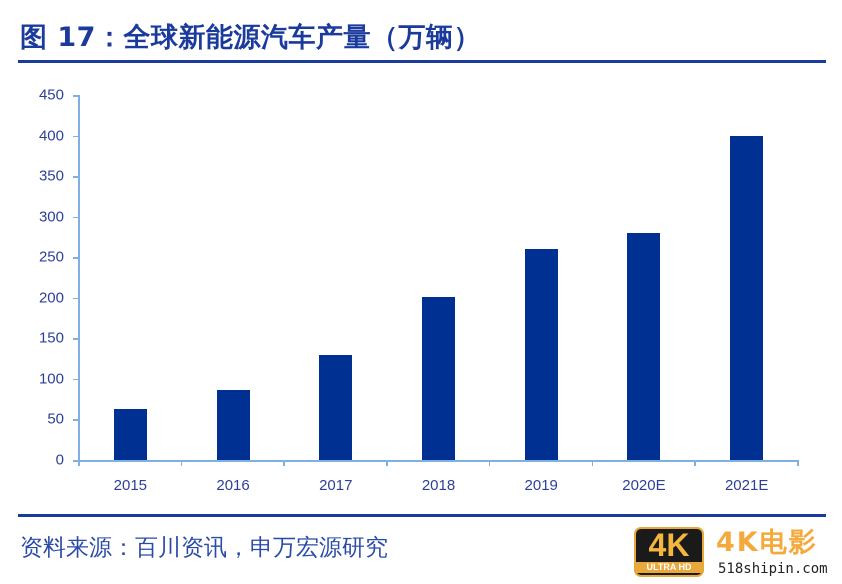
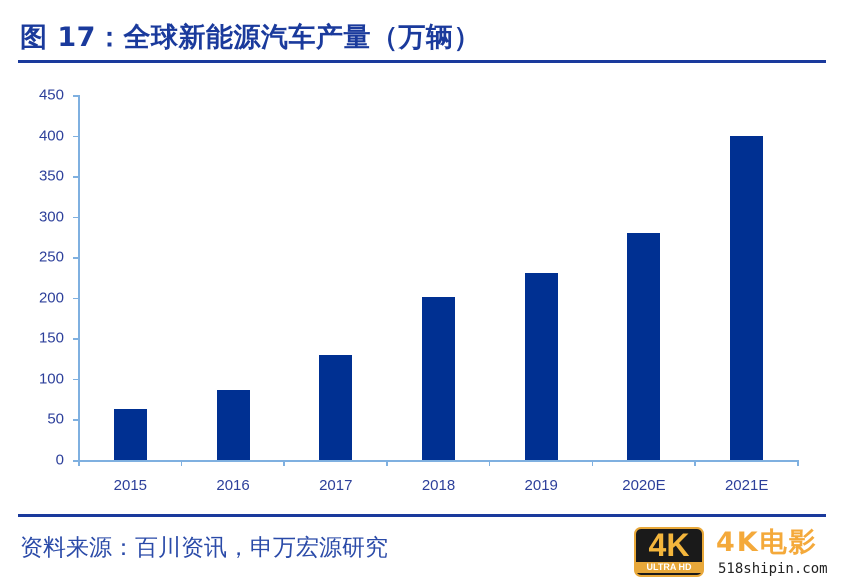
2019: 260 -> 230
